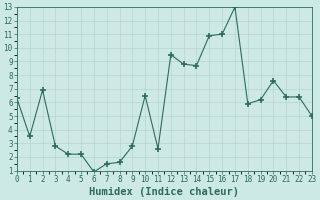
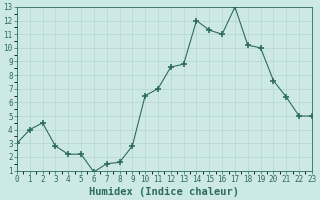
0: 6.3 -> 3.0
1: 3.5 -> 4.0
2: 6.9 -> 4.5
11: 2.6 -> 7.0
12: 9.5 -> 8.6
14: 8.7 -> 12.0
15: 10.9 -> 11.3
18: 5.9 -> 10.2
19: 6.2 -> 10.0
22: 6.4 -> 5.0
